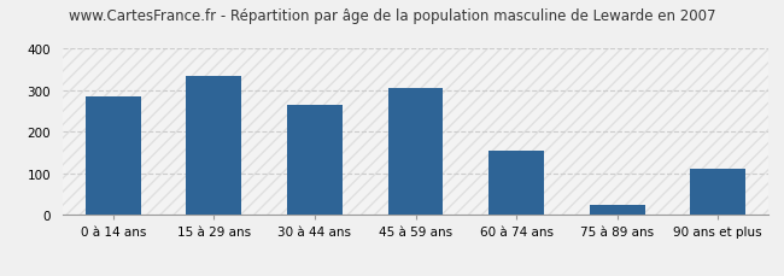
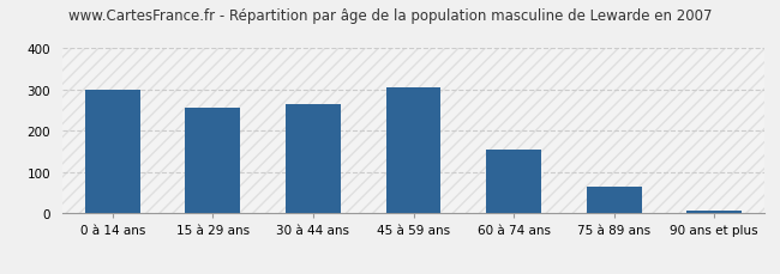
0 à 14 ans: 285 -> 300
15 à 29 ans: 335 -> 255
75 à 89 ans: 25 -> 65
90 ans et plus: 110 -> 8
